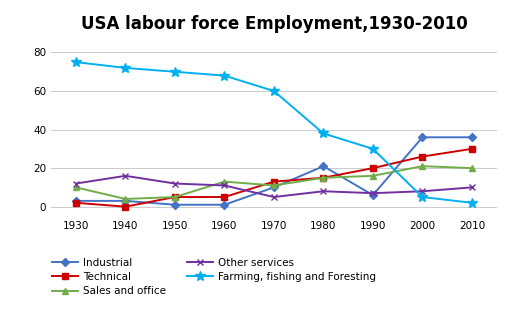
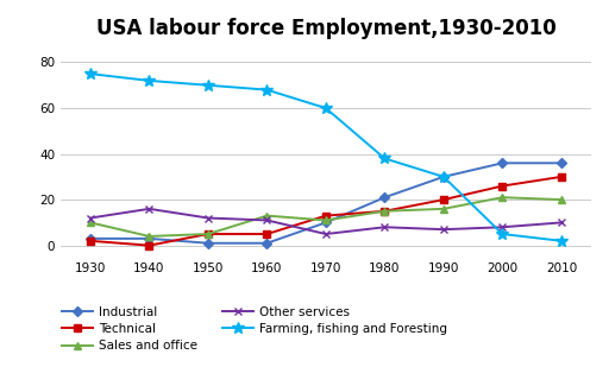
Industrial/1990: 6 -> 30
